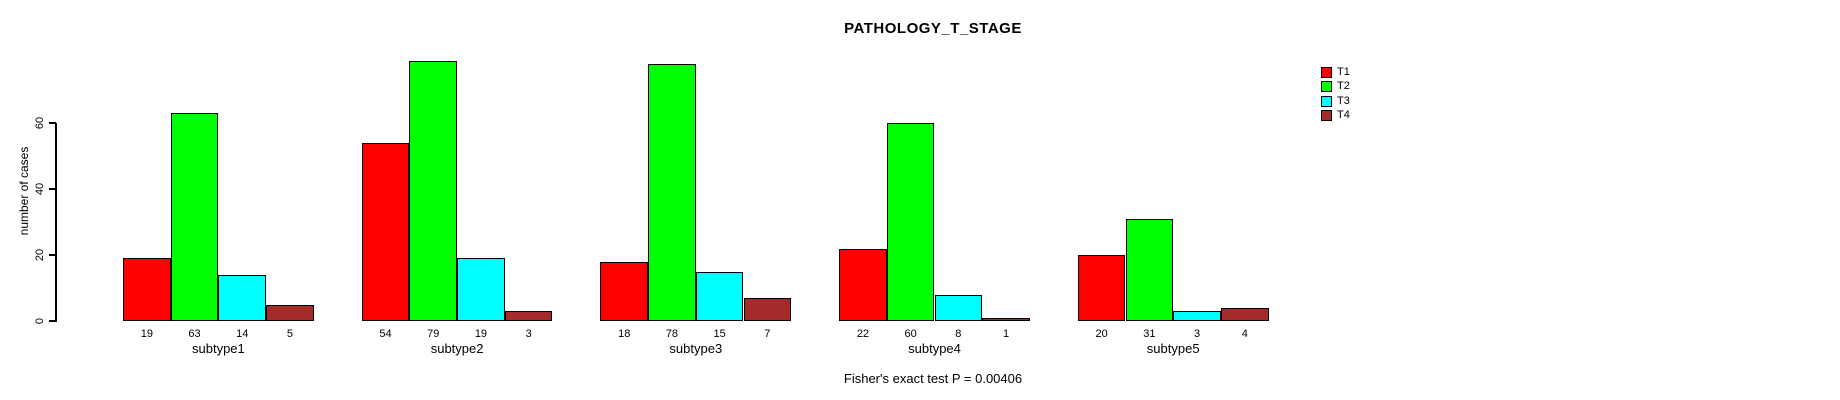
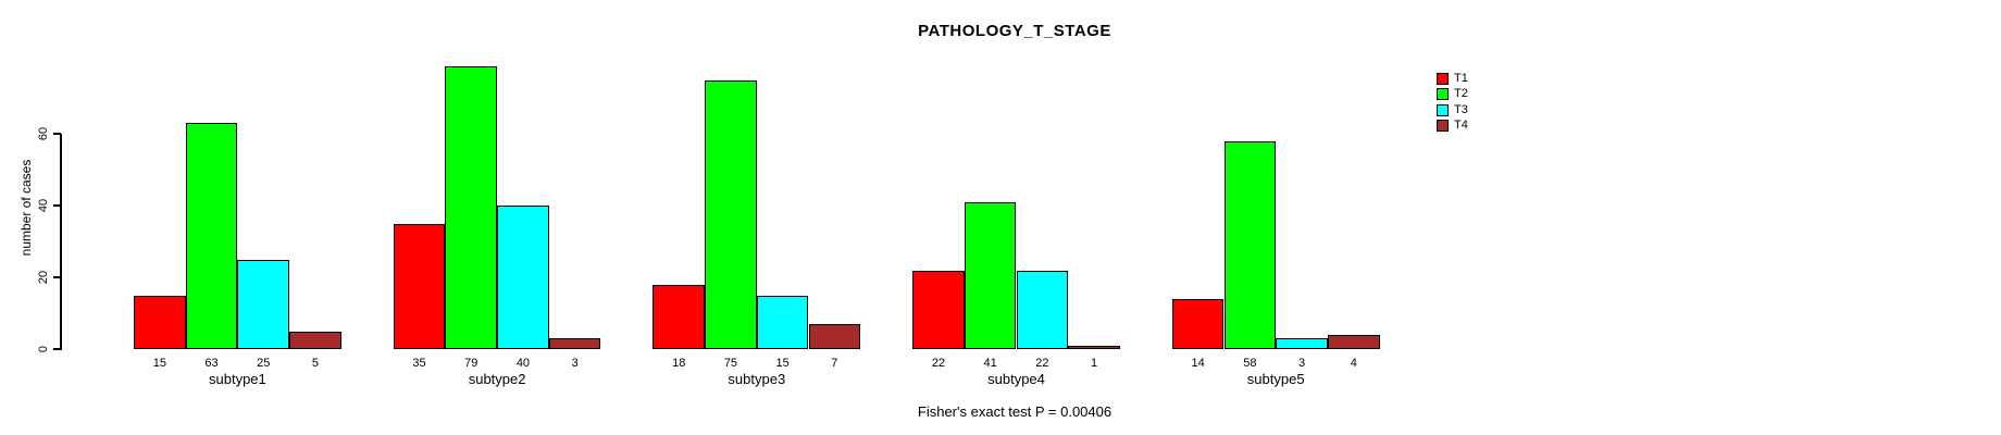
T1/subtype1: 19 -> 15
T3/subtype1: 14 -> 25
T1/subtype2: 54 -> 35
T3/subtype2: 19 -> 40
T2/subtype3: 78 -> 75
T2/subtype4: 60 -> 41
T3/subtype4: 8 -> 22
T1/subtype5: 20 -> 14
T2/subtype5: 31 -> 58
